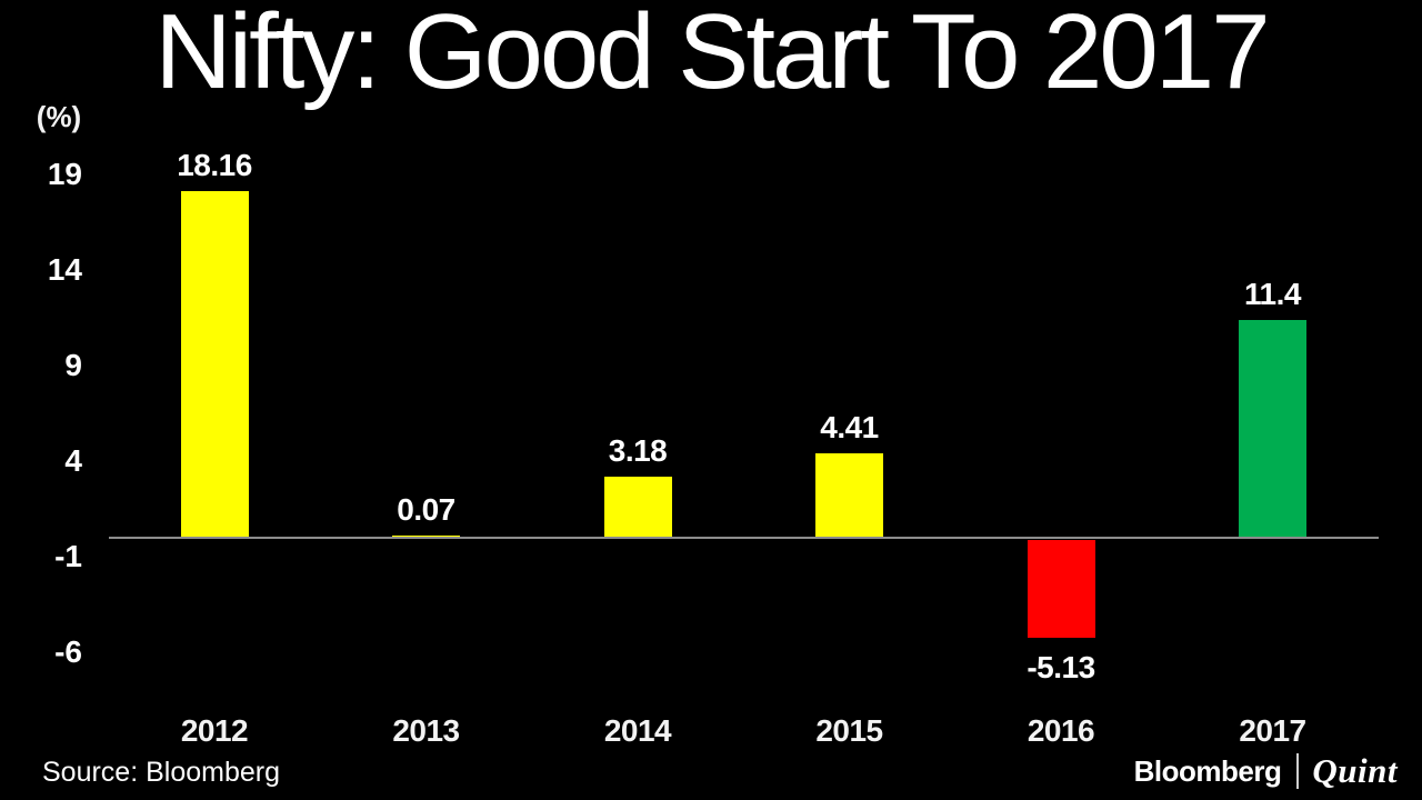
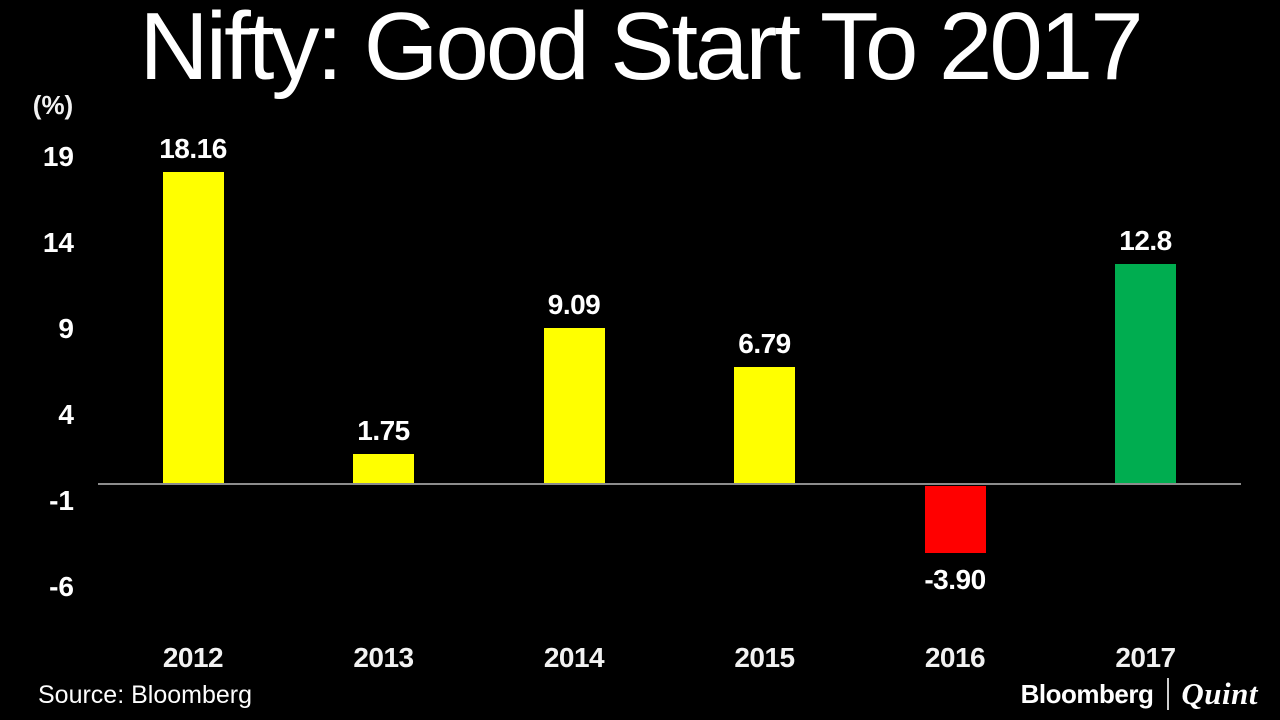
2013: 0.07 -> 1.75
2014: 3.18 -> 9.09
2015: 4.41 -> 6.79
2016: -5.13 -> -3.90
2017: 11.4 -> 12.8
